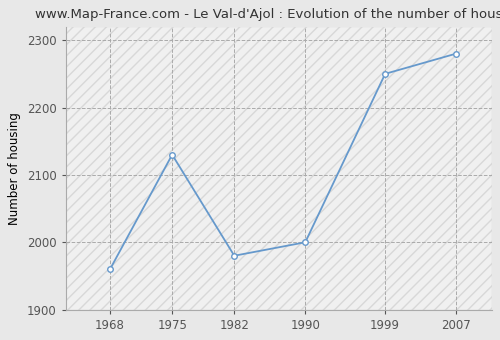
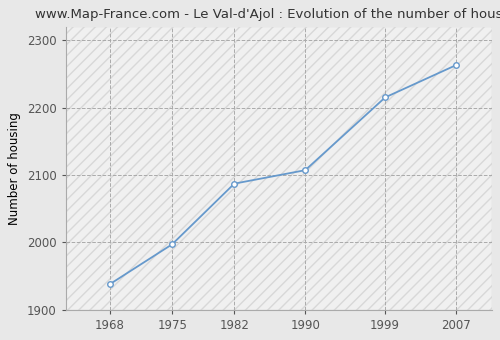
1968: 1960 -> 1938
1975: 2130 -> 1997
1982: 1980 -> 2087
1990: 2000 -> 2107
1999: 2250 -> 2215
2007: 2280 -> 2263
